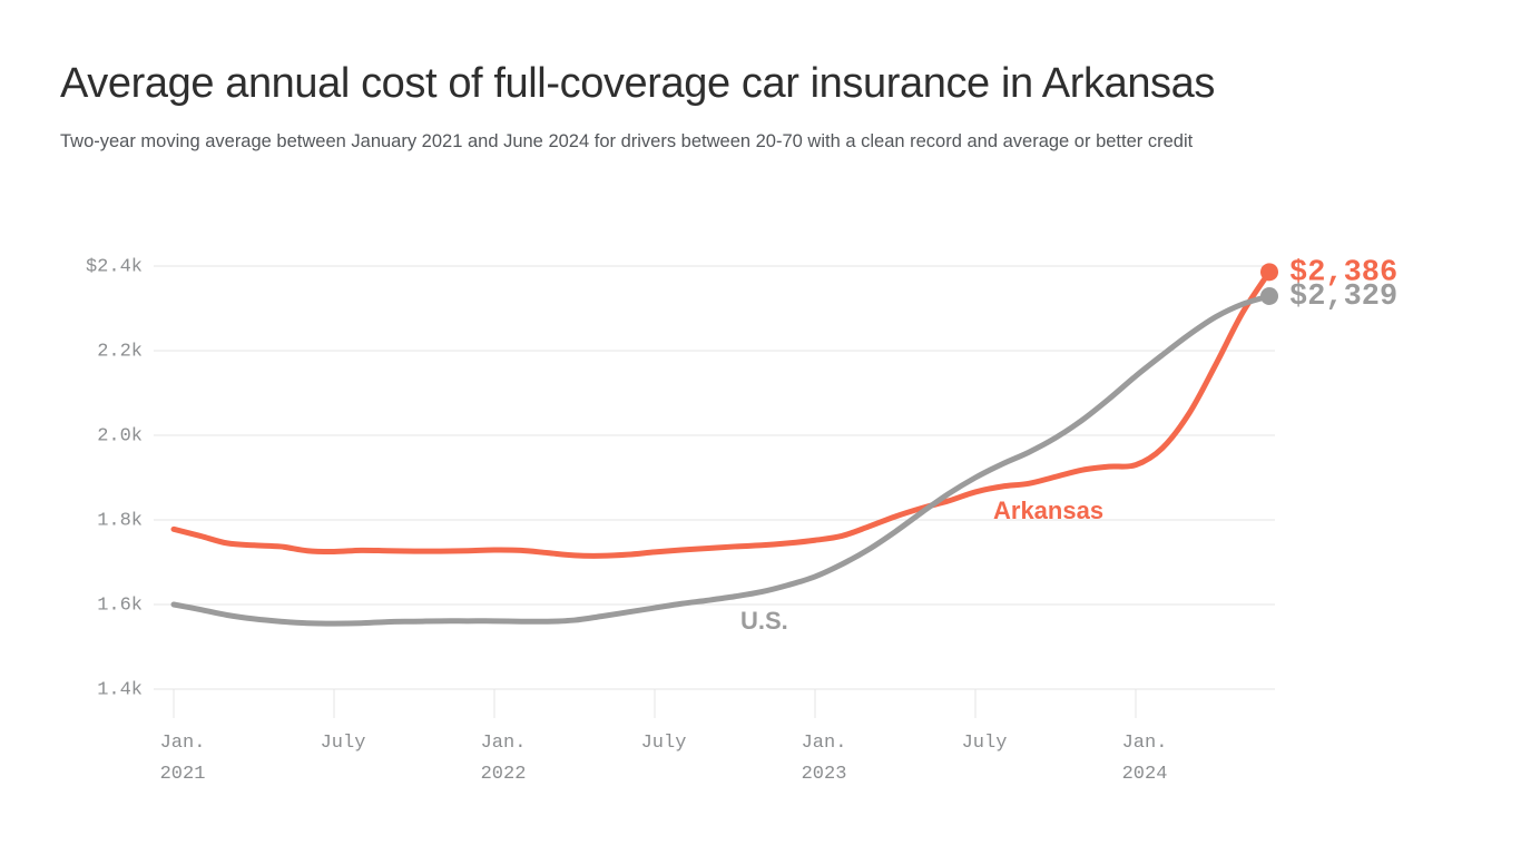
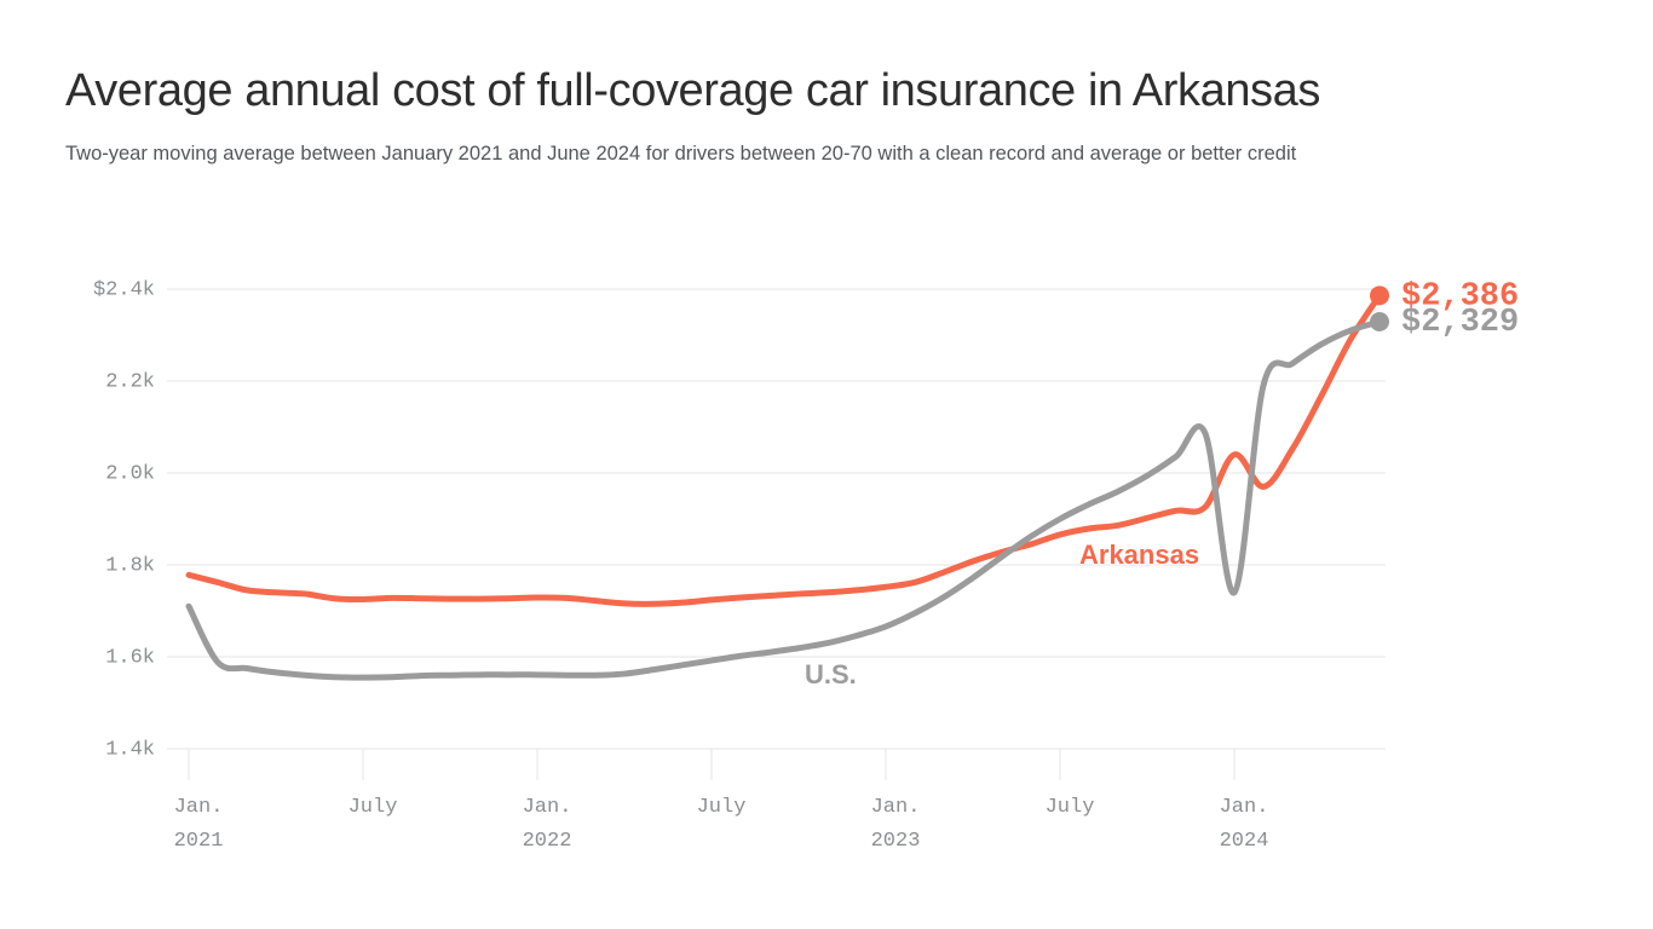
U.S./Jan. 2021: $1.60k -> $1.71k
Arkansas/Jan. 2024: $1.93k -> $2.04k
U.S./Jan. 2024: $2.14k -> $1.74k
